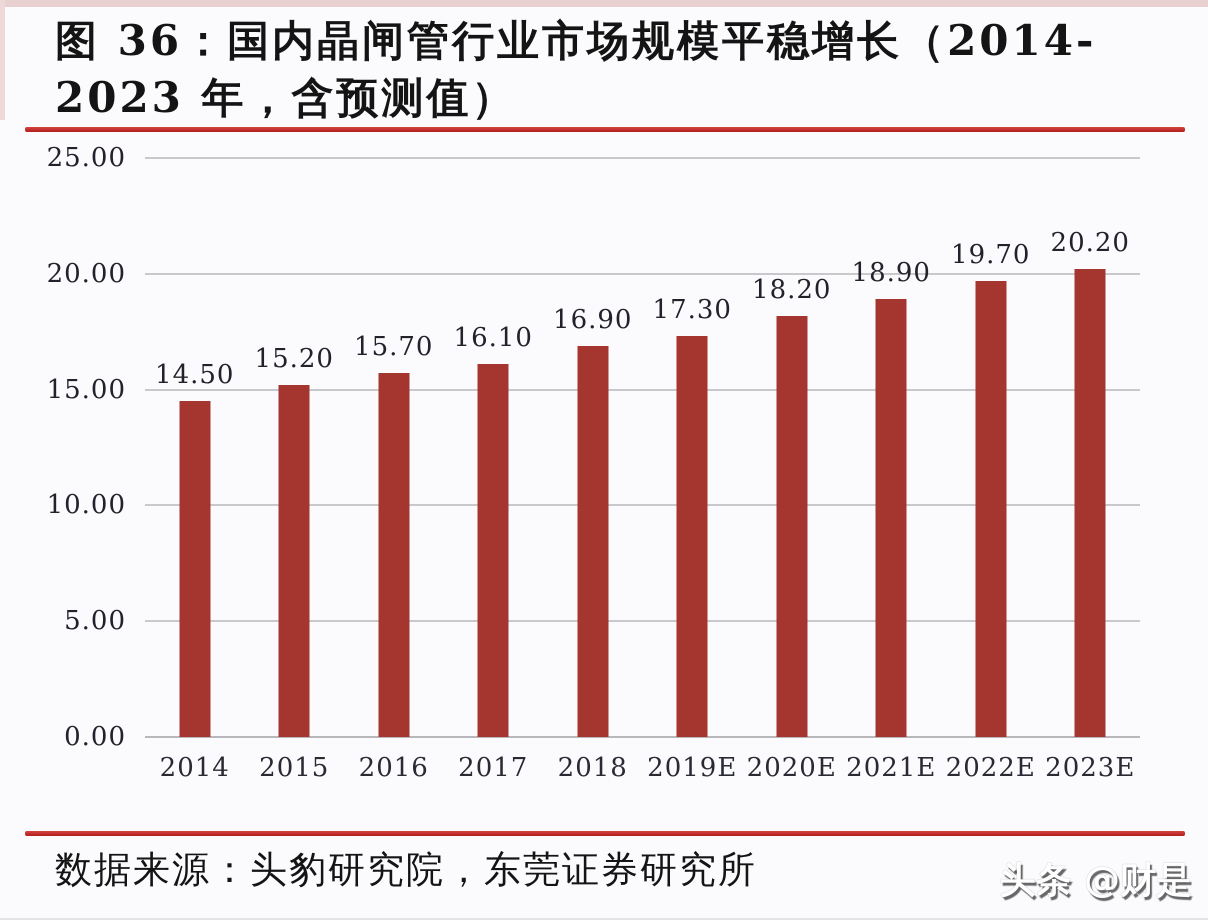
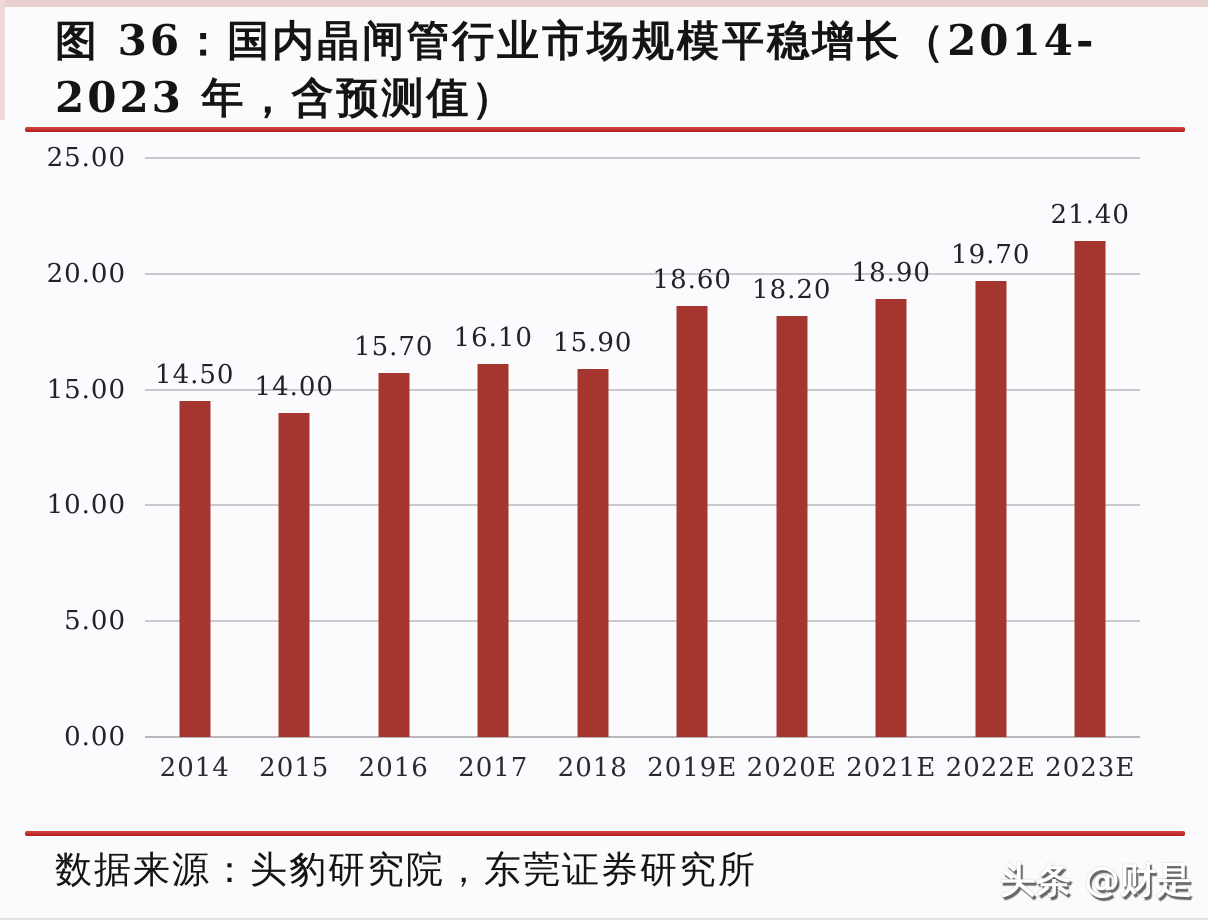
2015: 15.20 -> 14.00
2018: 16.90 -> 15.90
2019E: 17.30 -> 18.60
2023E: 20.20 -> 21.40
